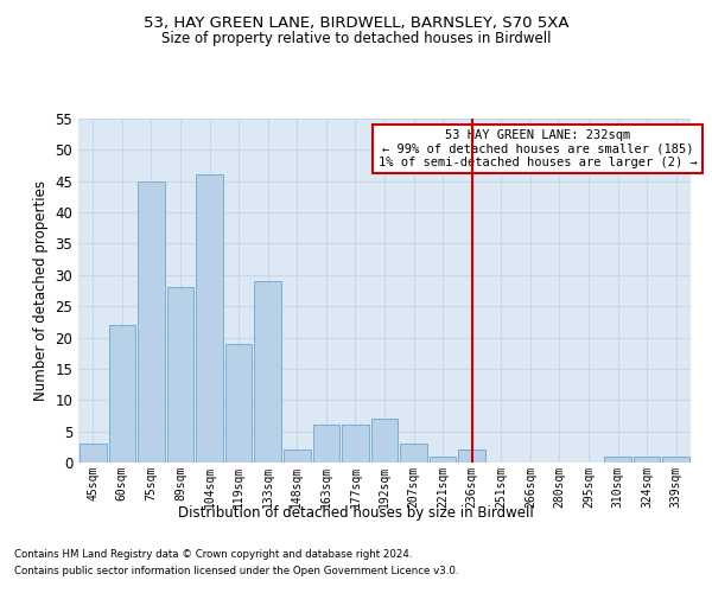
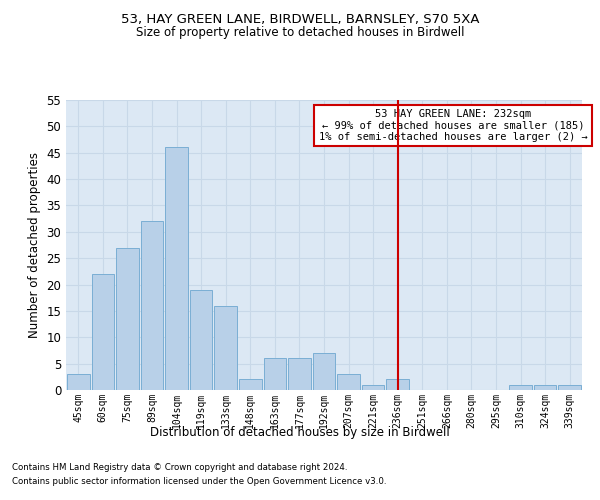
75sqm: 45 -> 27
89sqm: 28 -> 32
133sqm: 29 -> 16
